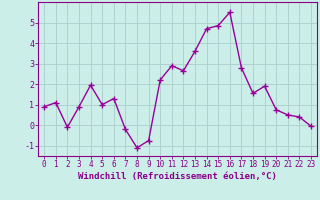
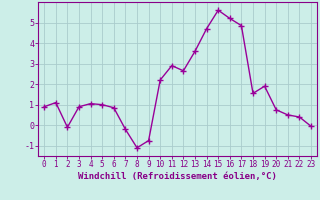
4: 1.95 -> 1.05
6: 1.30 -> 0.85
15: 4.85 -> 5.60
16: 5.50 -> 5.20
17: 2.80 -> 4.85
